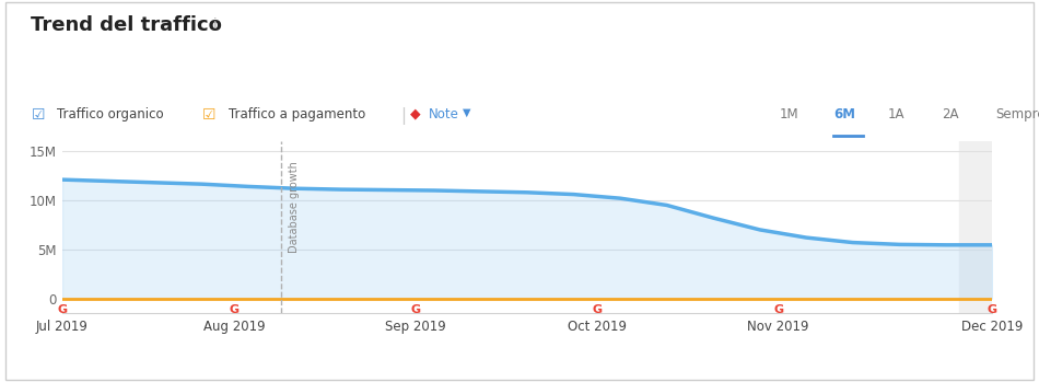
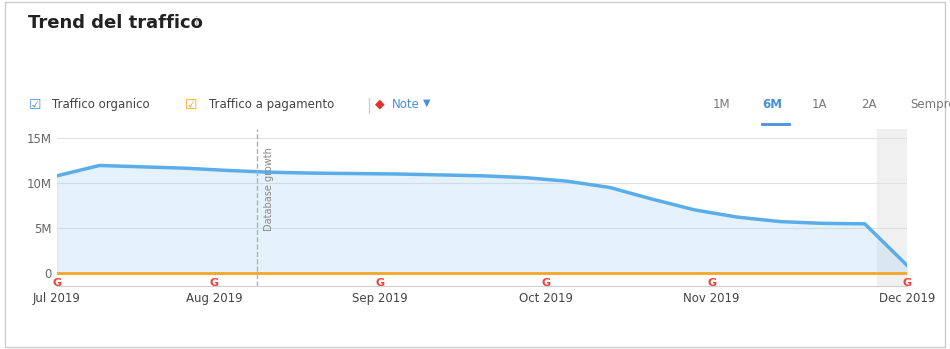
Jul 2019: 12.1M -> 10.8M
Dec 2019: 5.4M -> 0.8M
